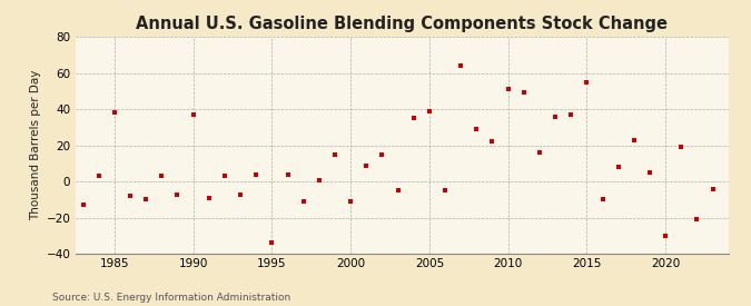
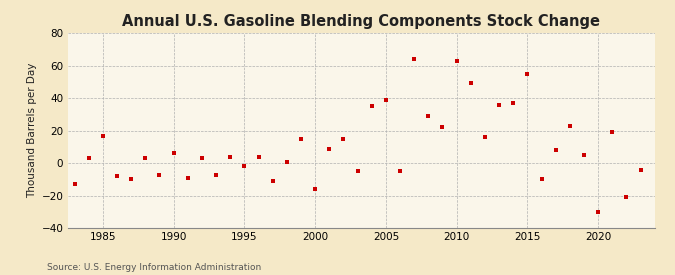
1985: 38 -> 17
1990: 37 -> 6
1995: -34 -> -2
2000: -11 -> -16
2010: 51 -> 63
